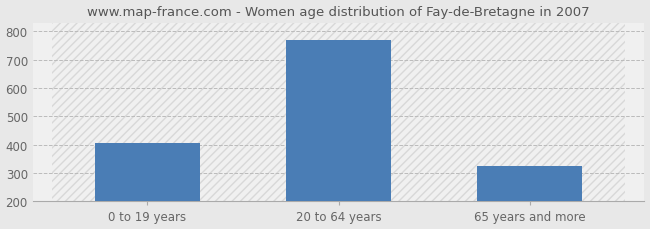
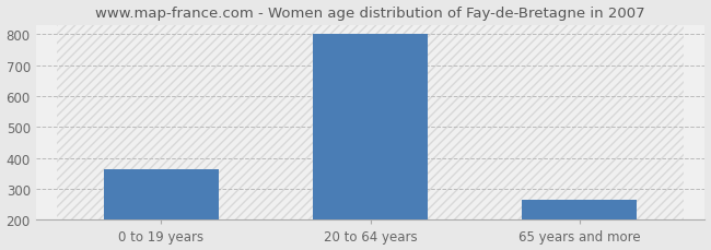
0 to 19 years: 405 -> 365
20 to 64 years: 770 -> 800
65 years and more: 325 -> 265
